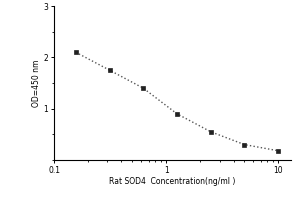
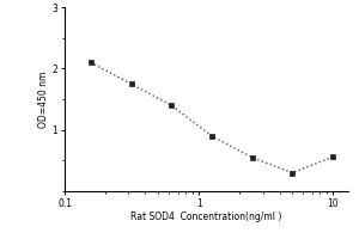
10: 0.18 -> 0.56
